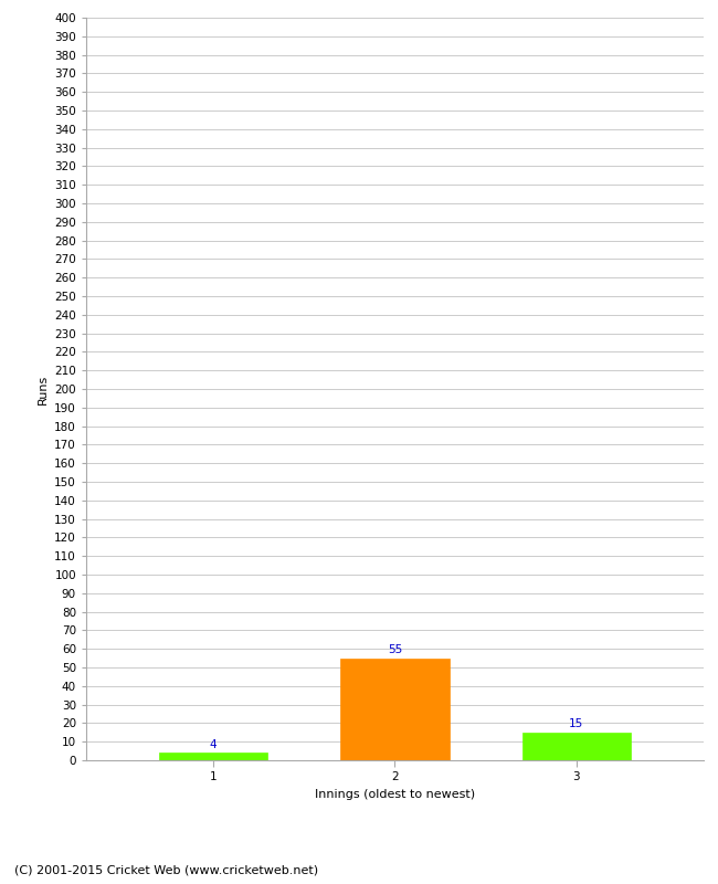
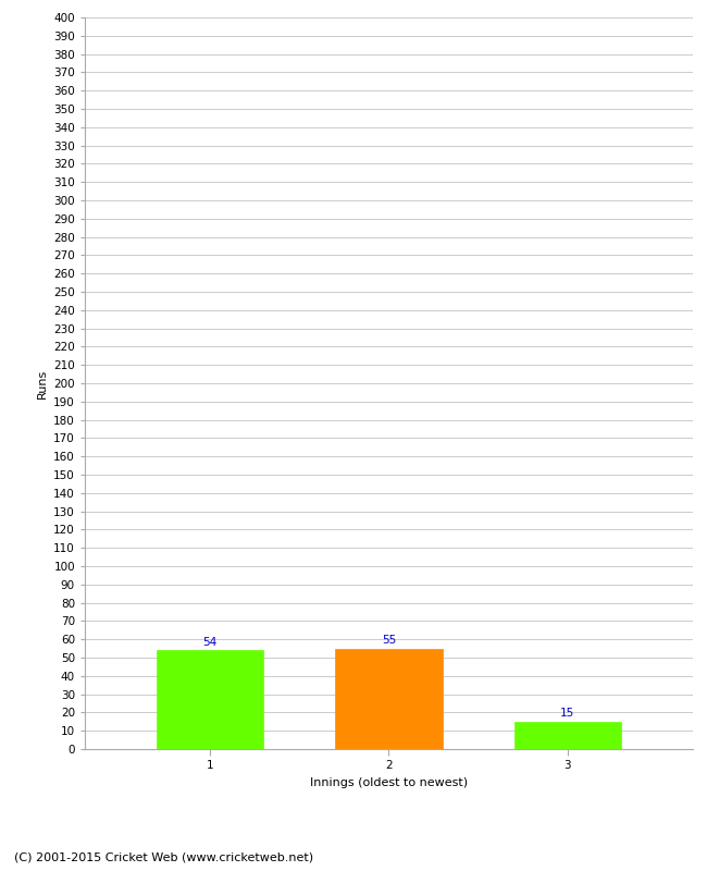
1: 4 -> 54
